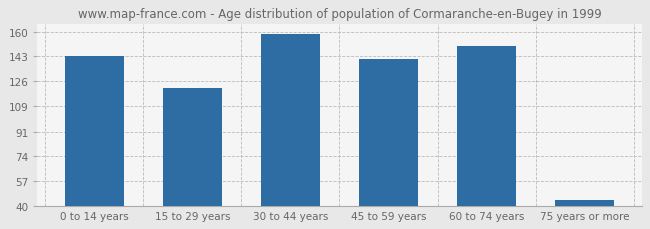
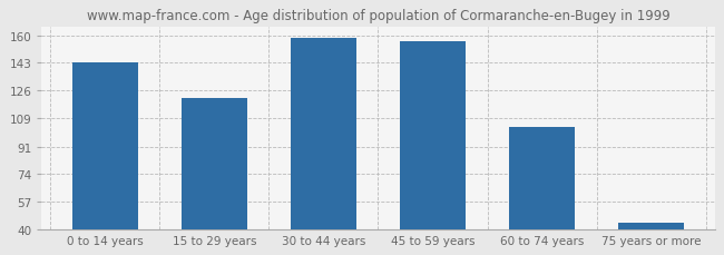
45 to 59 years: 141 -> 156
60 to 74 years: 150 -> 103
